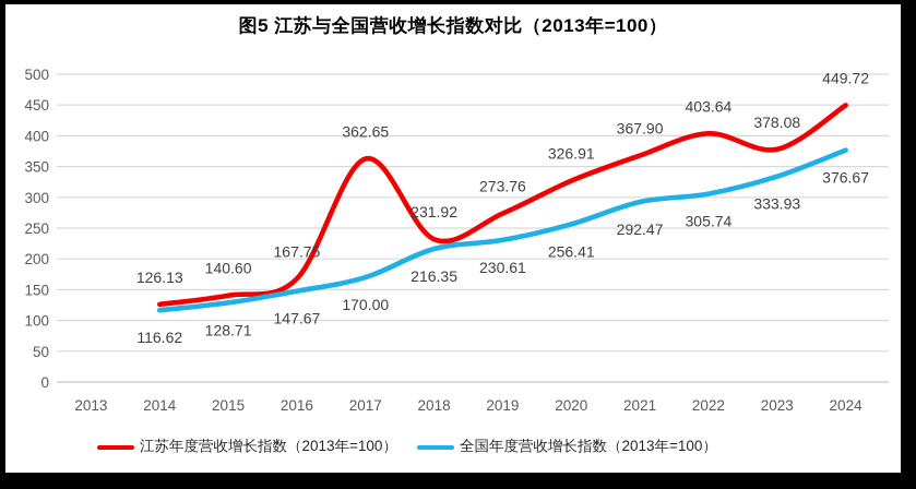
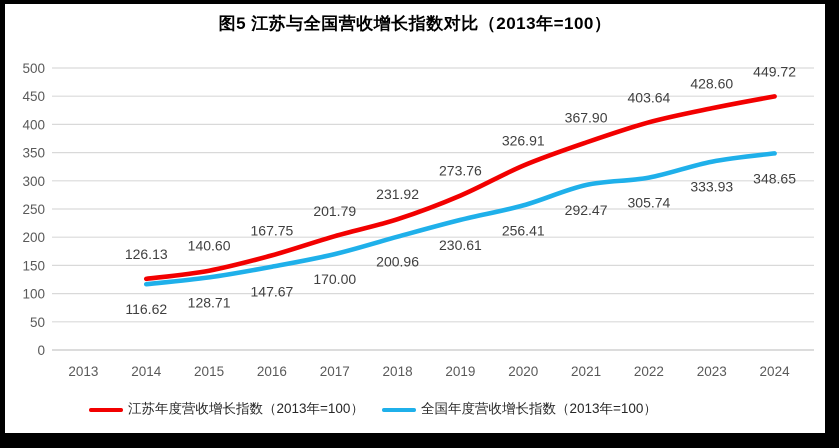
江苏年度营收增长指数（2013年=100）/2017: 362.65 -> 201.79
全国年度营收增长指数（2013年=100）/2018: 216.35 -> 200.96
江苏年度营收增长指数（2013年=100）/2023: 378.08 -> 428.60
全国年度营收增长指数（2013年=100）/2024: 376.67 -> 348.65
